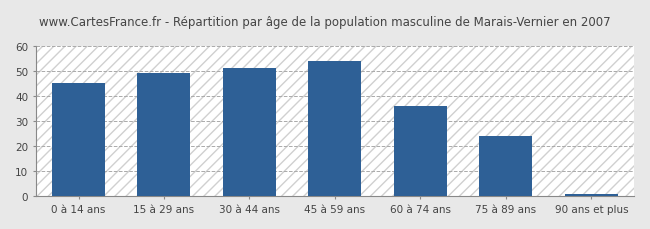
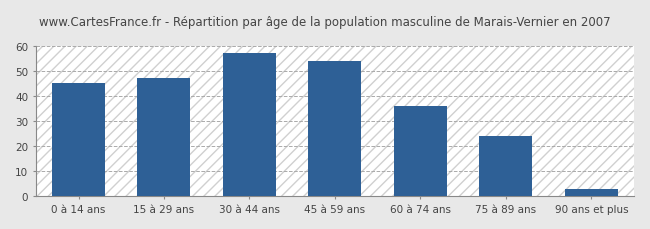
15 à 29 ans: 49 -> 47
30 à 44 ans: 51 -> 57
90 ans et plus: 1 -> 3
